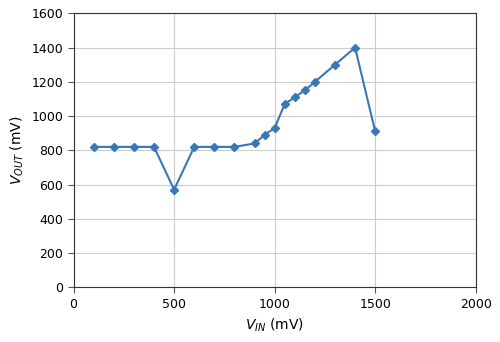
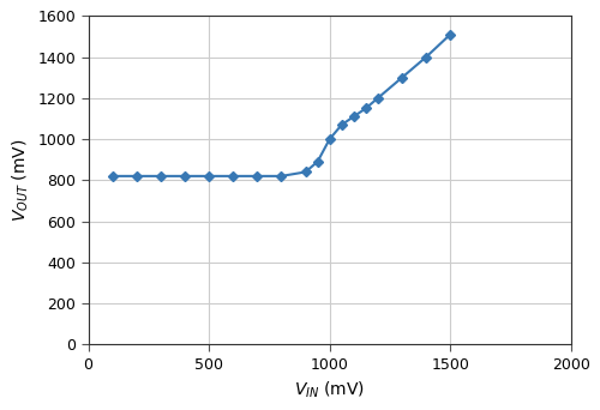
500: 570 -> 820
1000: 930 -> 1000
1500: 910 -> 1510
